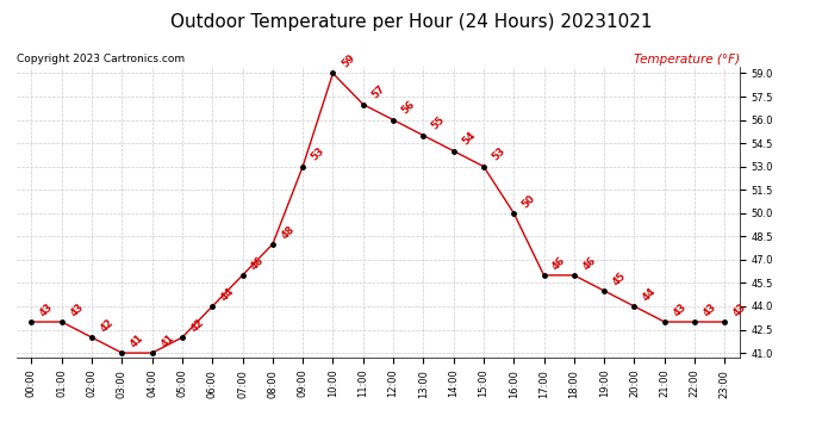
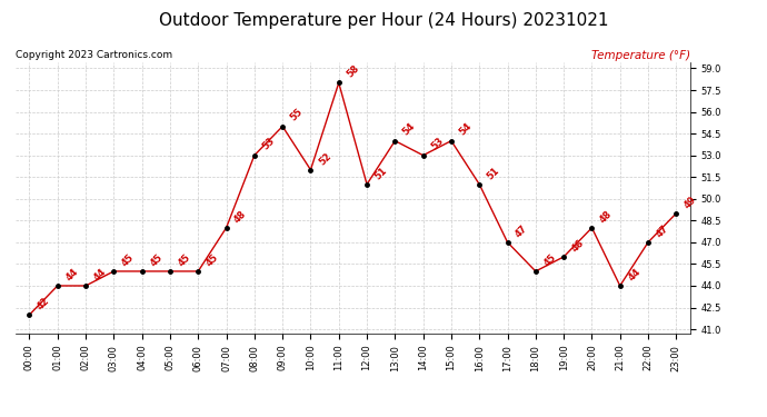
00:00: 43 -> 42
01:00: 43 -> 44
02:00: 42 -> 44
03:00: 41 -> 45
04:00: 41 -> 45
05:00: 42 -> 45
06:00: 44 -> 45
07:00: 46 -> 48
08:00: 48 -> 53
09:00: 53 -> 55
10:00: 59 -> 52
11:00: 57 -> 58
12:00: 56 -> 51
13:00: 55 -> 54
14:00: 54 -> 53
15:00: 53 -> 54
16:00: 50 -> 51
17:00: 46 -> 47
18:00: 46 -> 45
19:00: 45 -> 46
20:00: 44 -> 48
21:00: 43 -> 44
22:00: 43 -> 47
23:00: 43 -> 49
